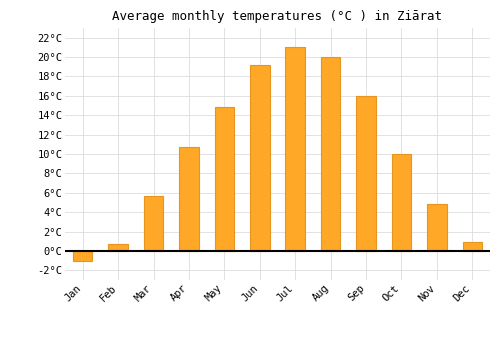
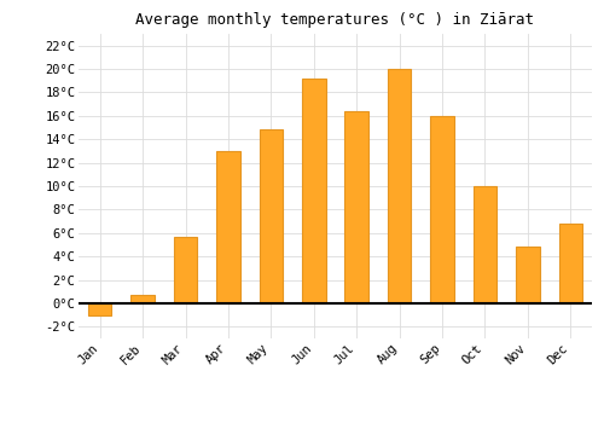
Apr: 10.7°C -> 13.0°C
Jul: 21.0°C -> 16.4°C
Dec: 0.9°C -> 6.8°C
